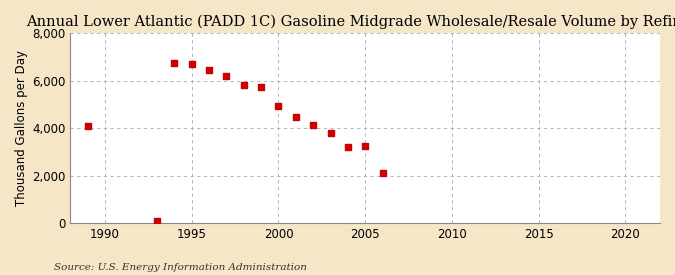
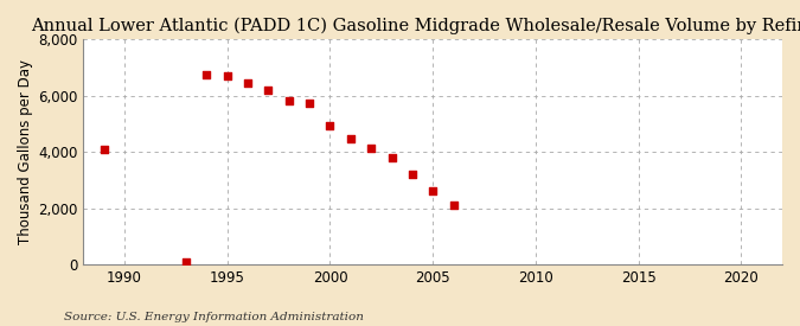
2005: 3,250 -> 2,600
